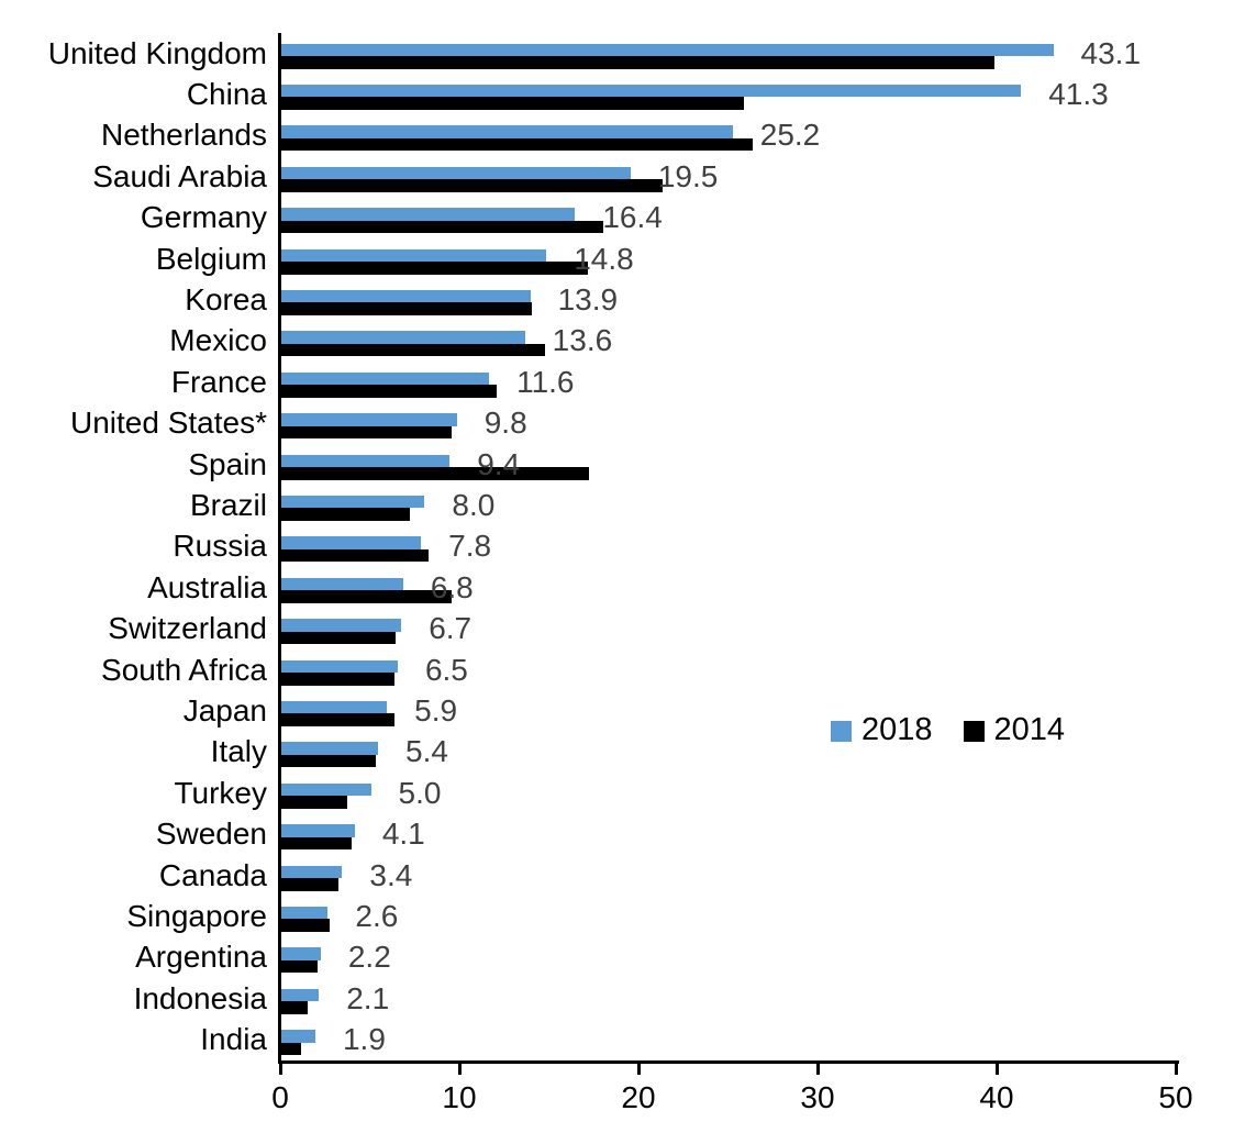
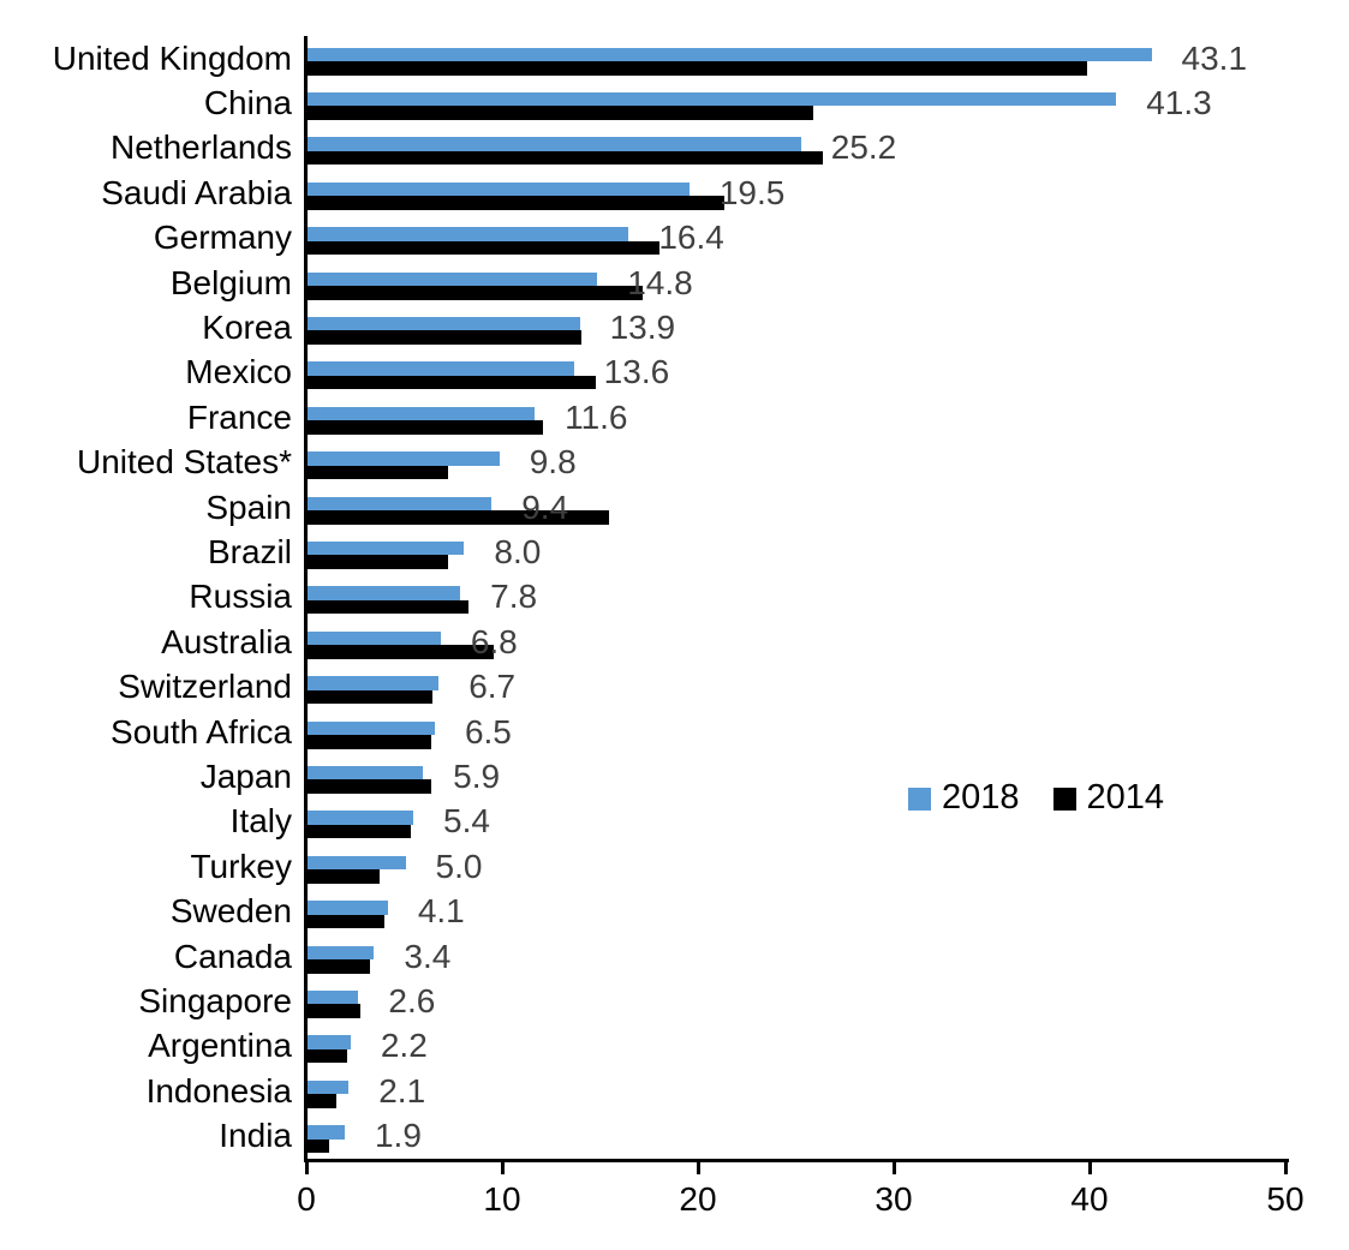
2014/United States*: 9.5 -> 7.2
2014/Spain: 17.2 -> 15.4
